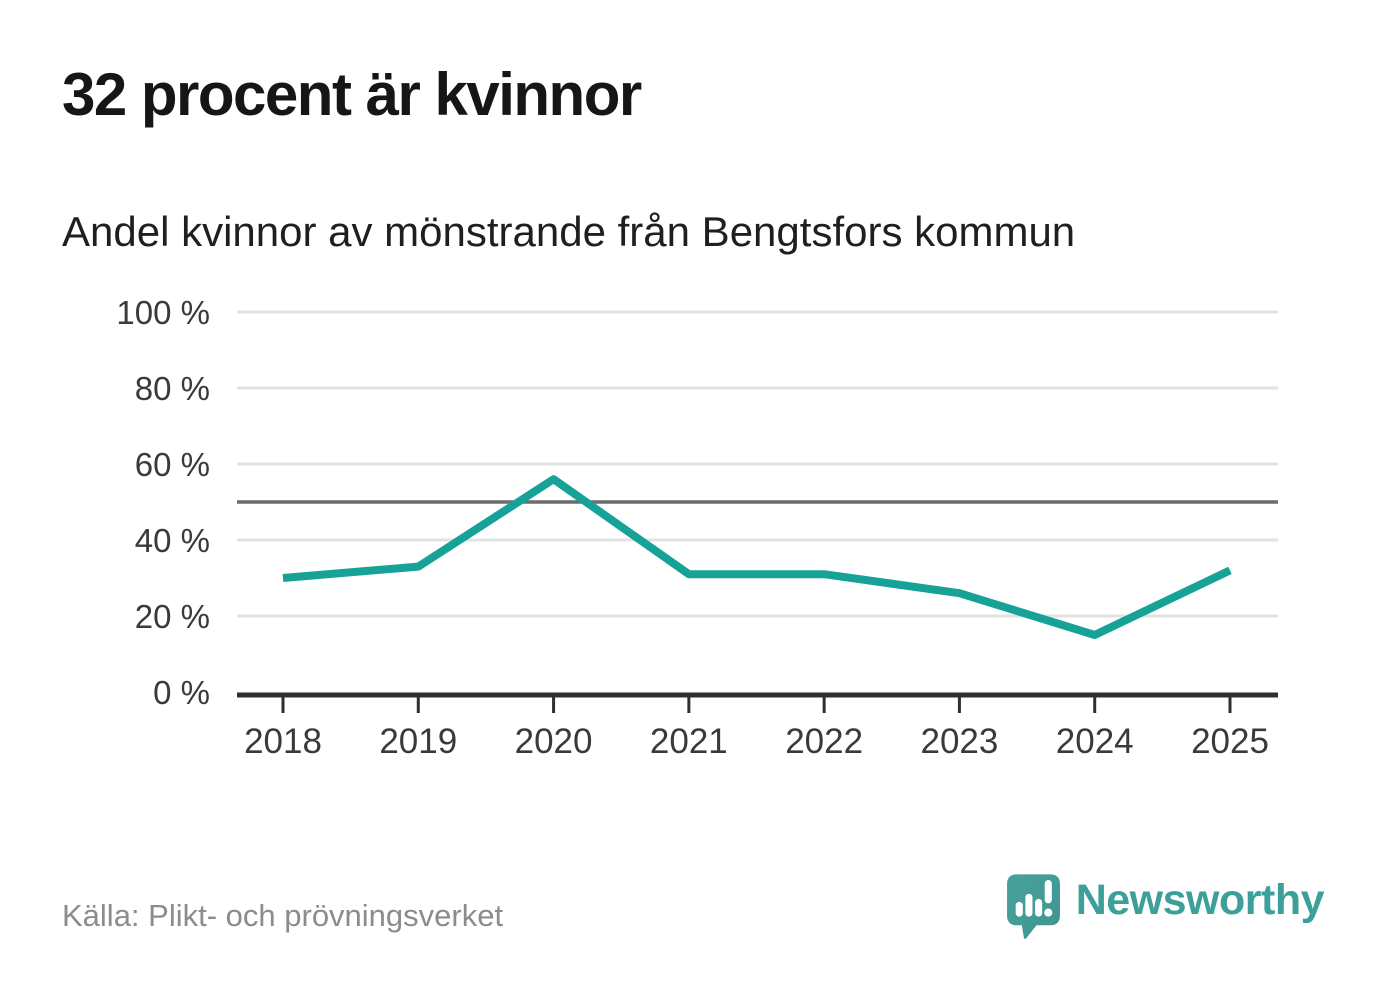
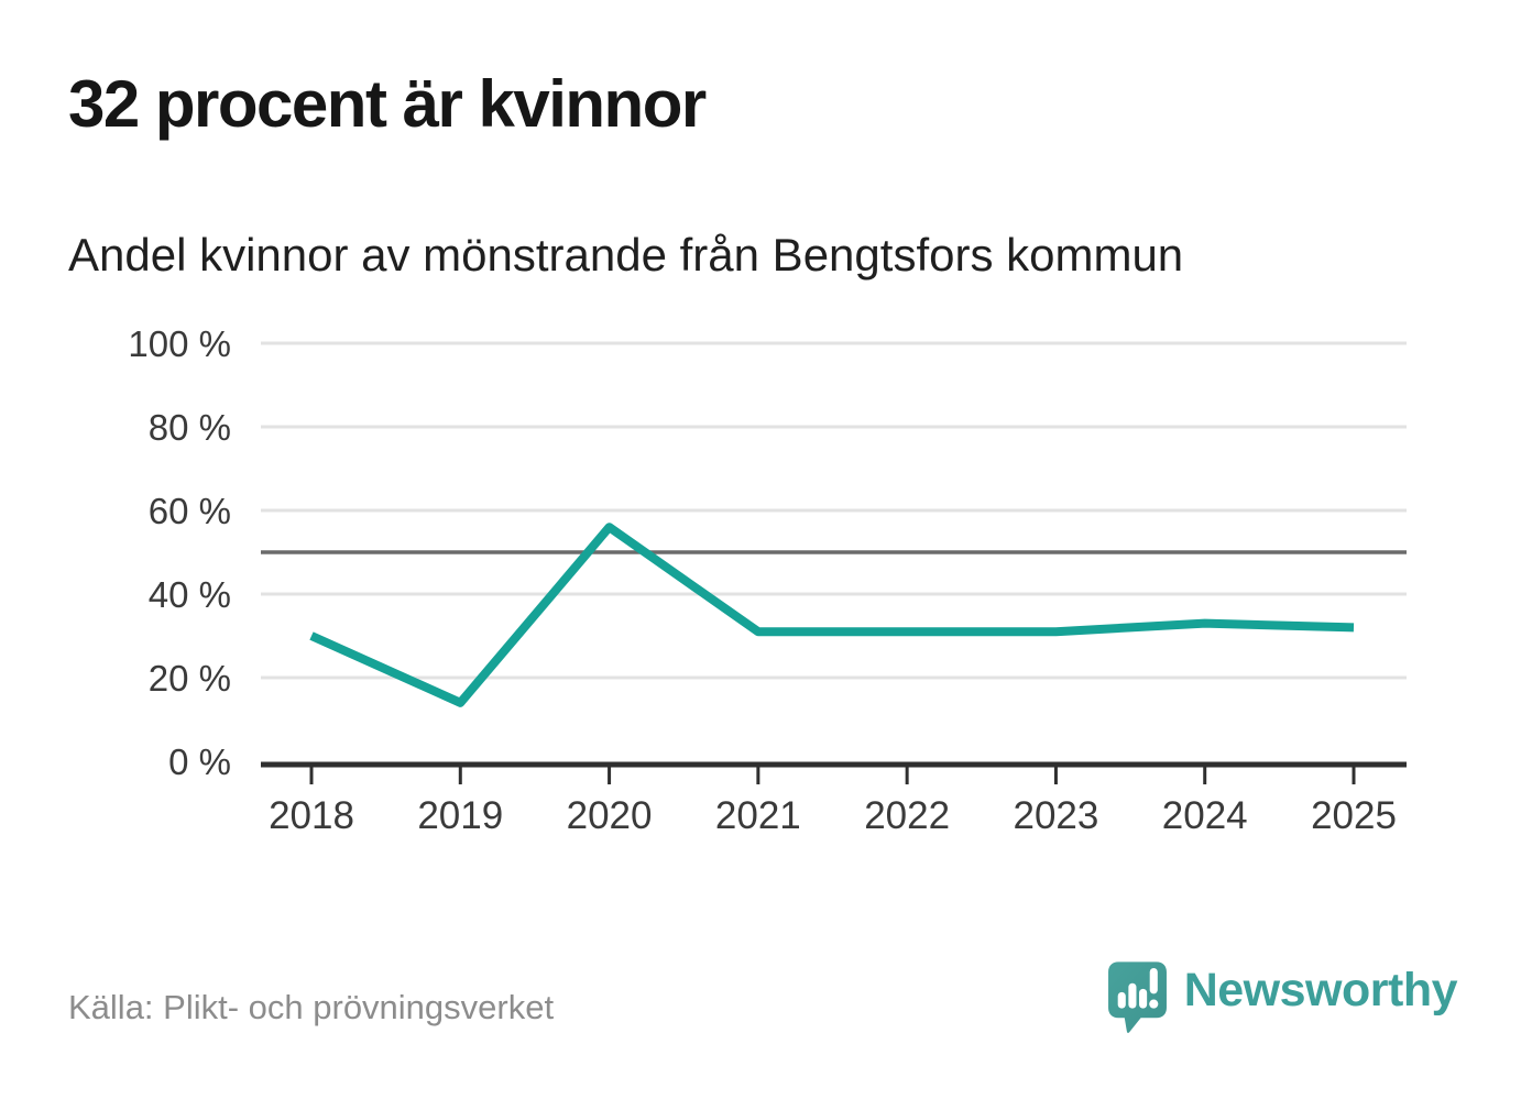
2019: 33% -> 14%
2023: 26% -> 31%
2024: 15% -> 33%
